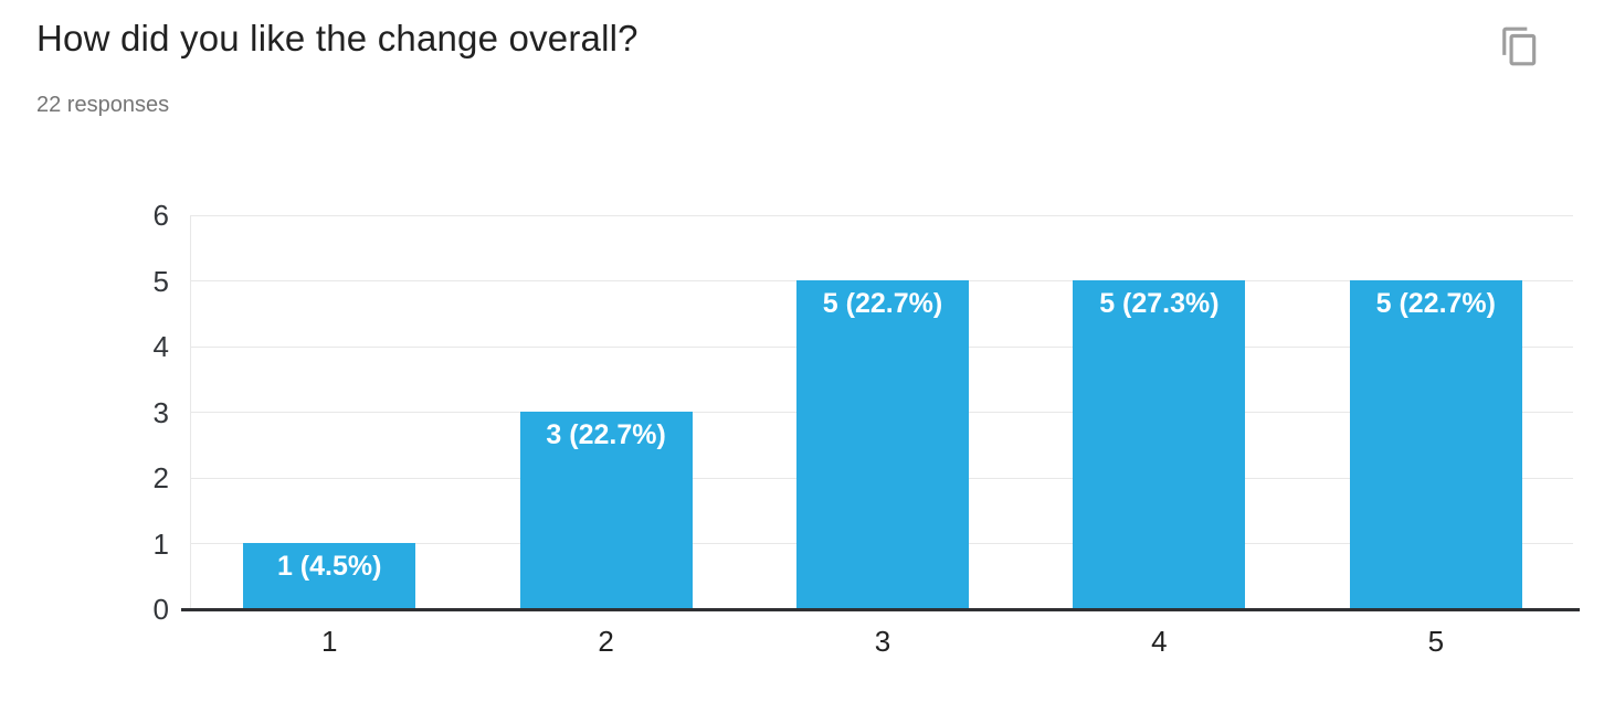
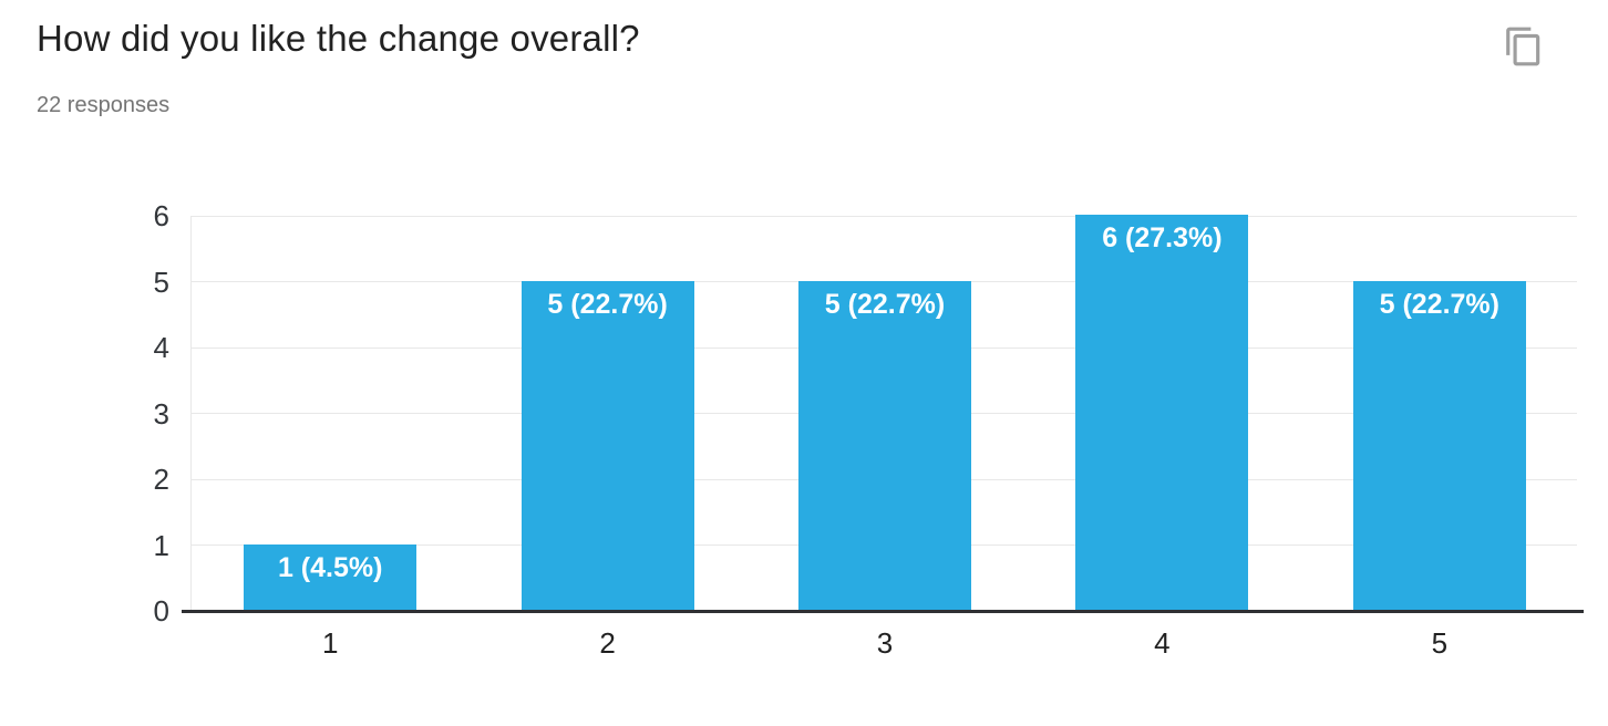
2: 3 -> 5
4: 5 -> 6
